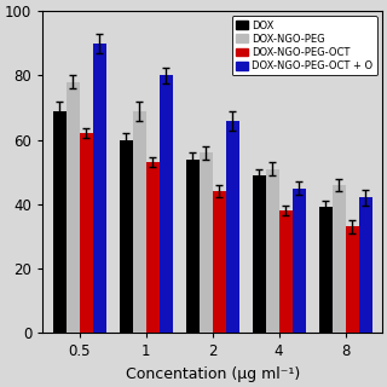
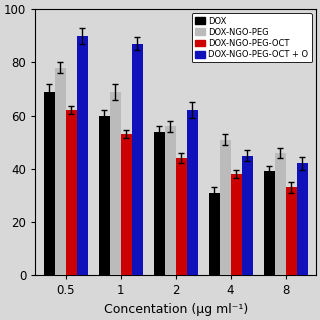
DOX-NGO-PEG-OCT + O/1: 80 -> 87
DOX-NGO-PEG-OCT + O/2: 66 -> 62
DOX/4: 49 -> 31
